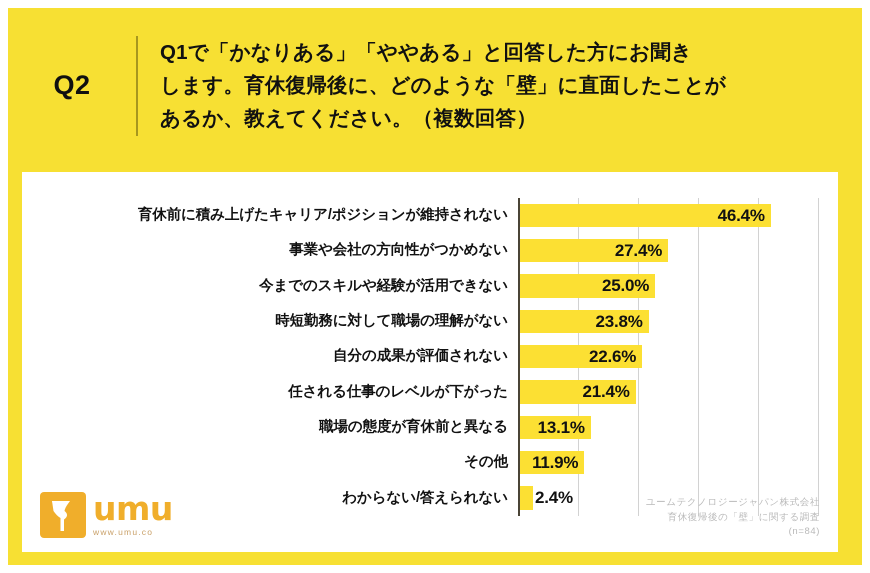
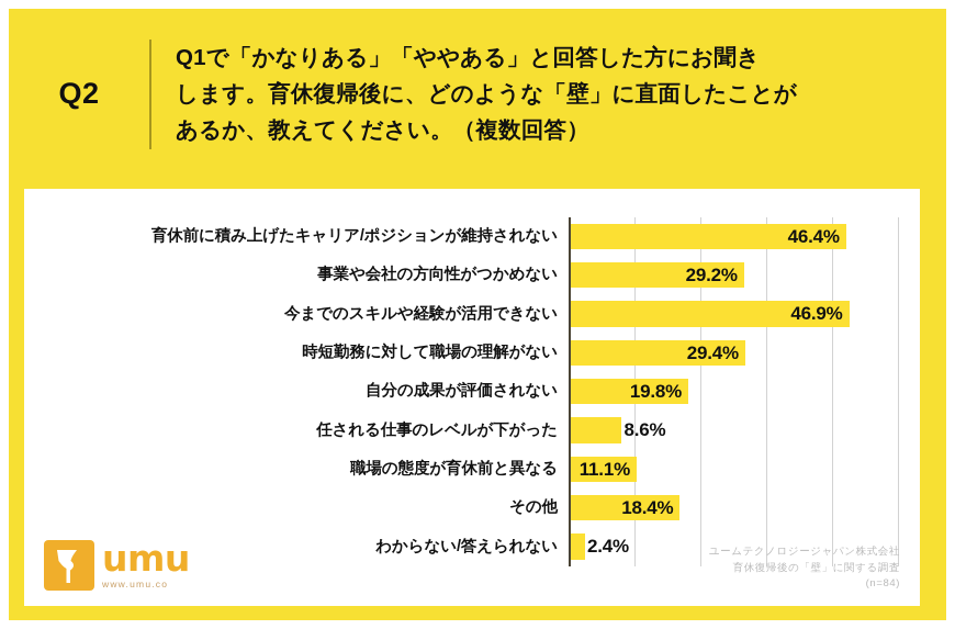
事業や会社の方向性がつかめない: 27.4% -> 29.2%
今までのスキルや経験が活用できない: 25.0% -> 46.9%
時短勤務に対して職場の理解がない: 23.8% -> 29.4%
自分の成果が評価されない: 22.6% -> 19.8%
任される仕事のレベルが下がった: 21.4% -> 8.6%
職場の態度が育休前と異なる: 13.1% -> 11.1%
その他: 11.9% -> 18.4%
